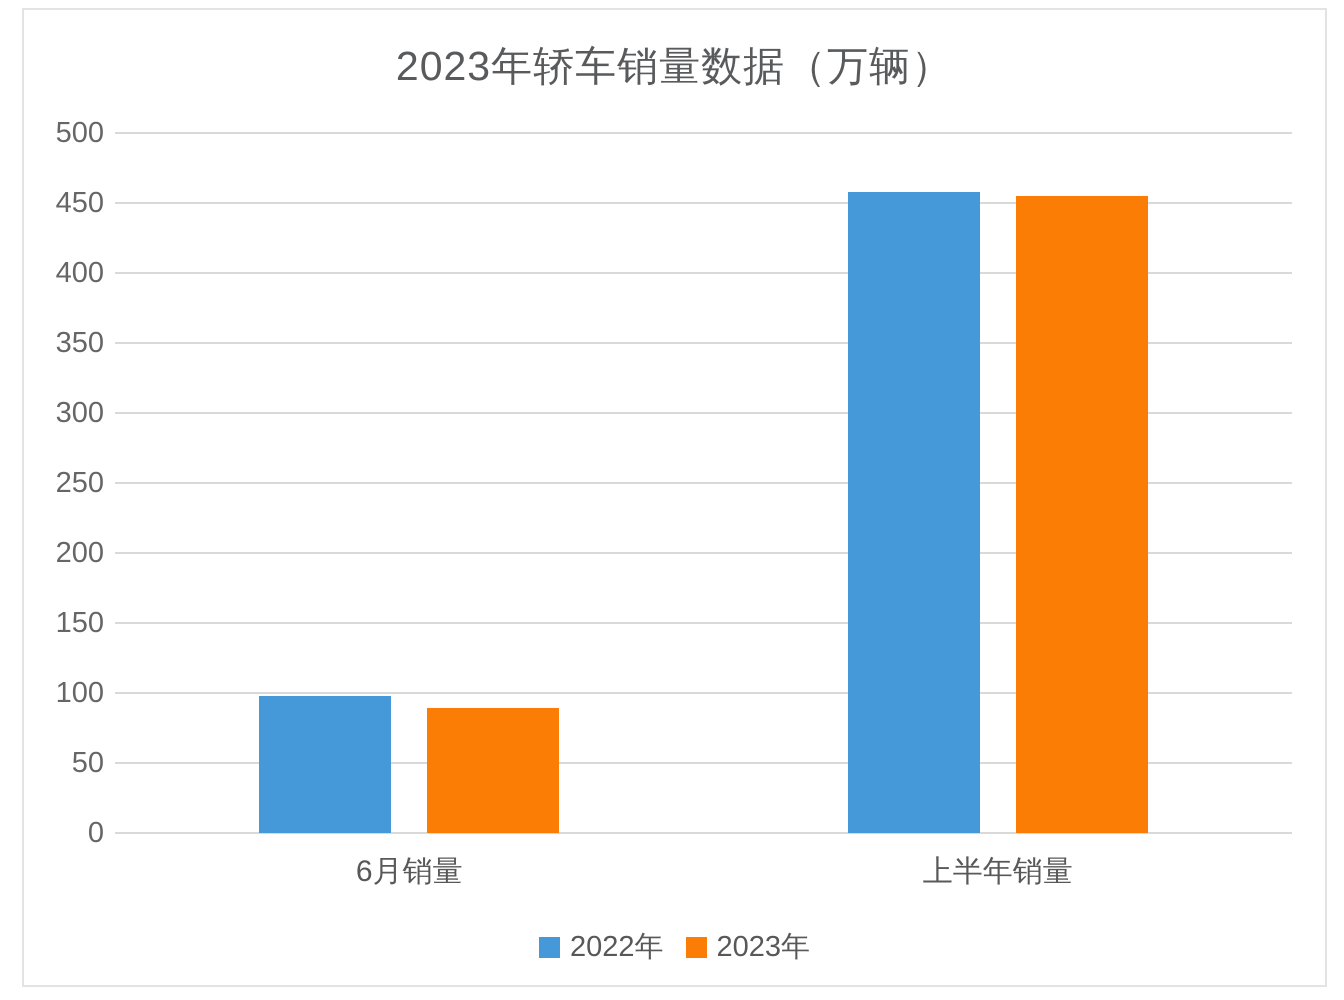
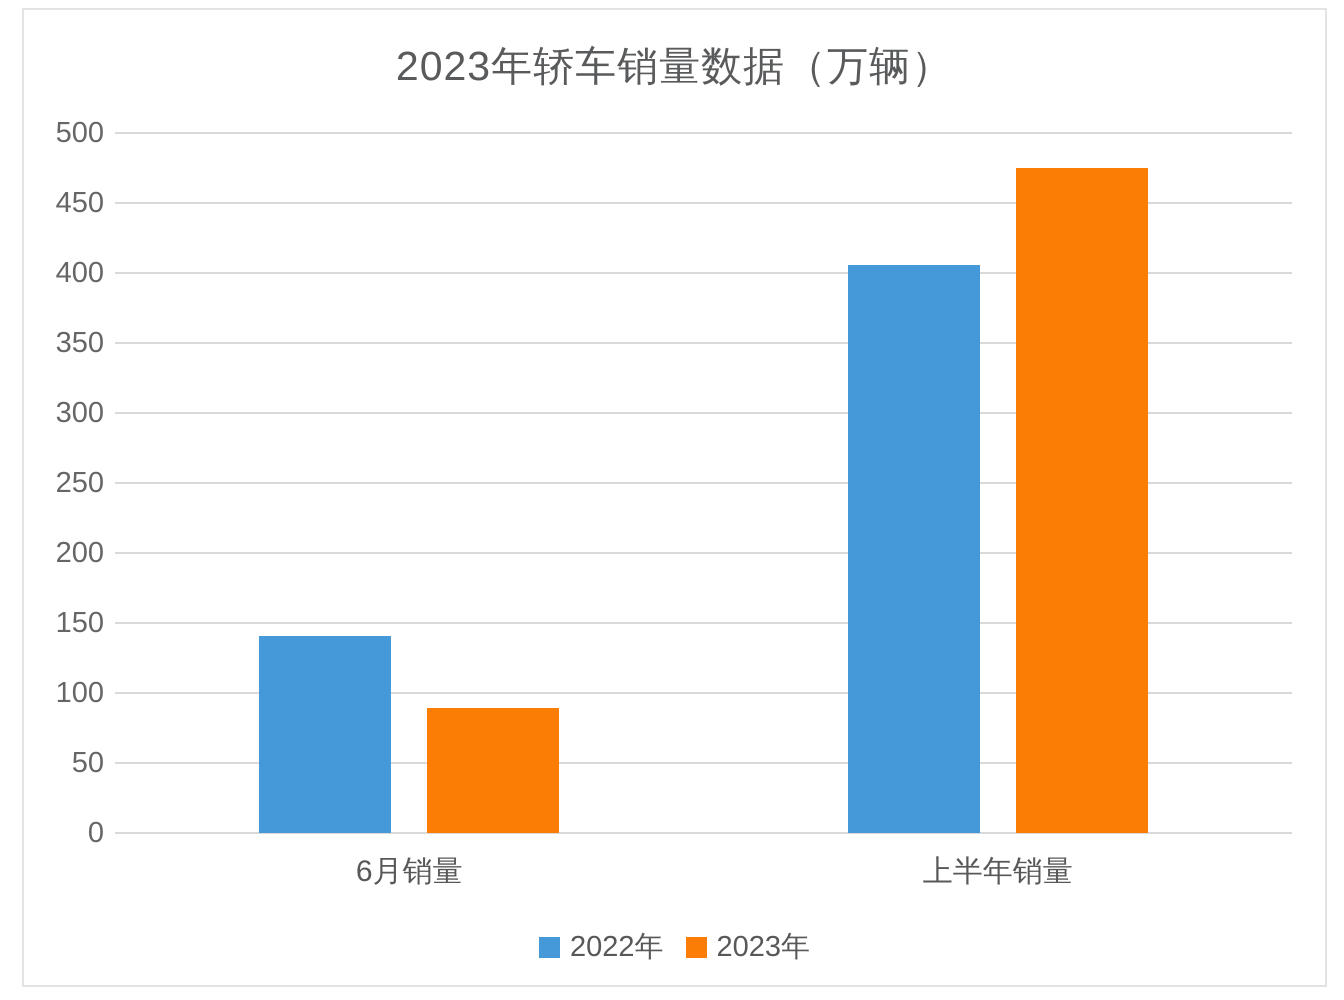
2022年/6月销量: 98 -> 141
2022年/上半年销量: 458 -> 406
2023年/上半年销量: 455 -> 475
